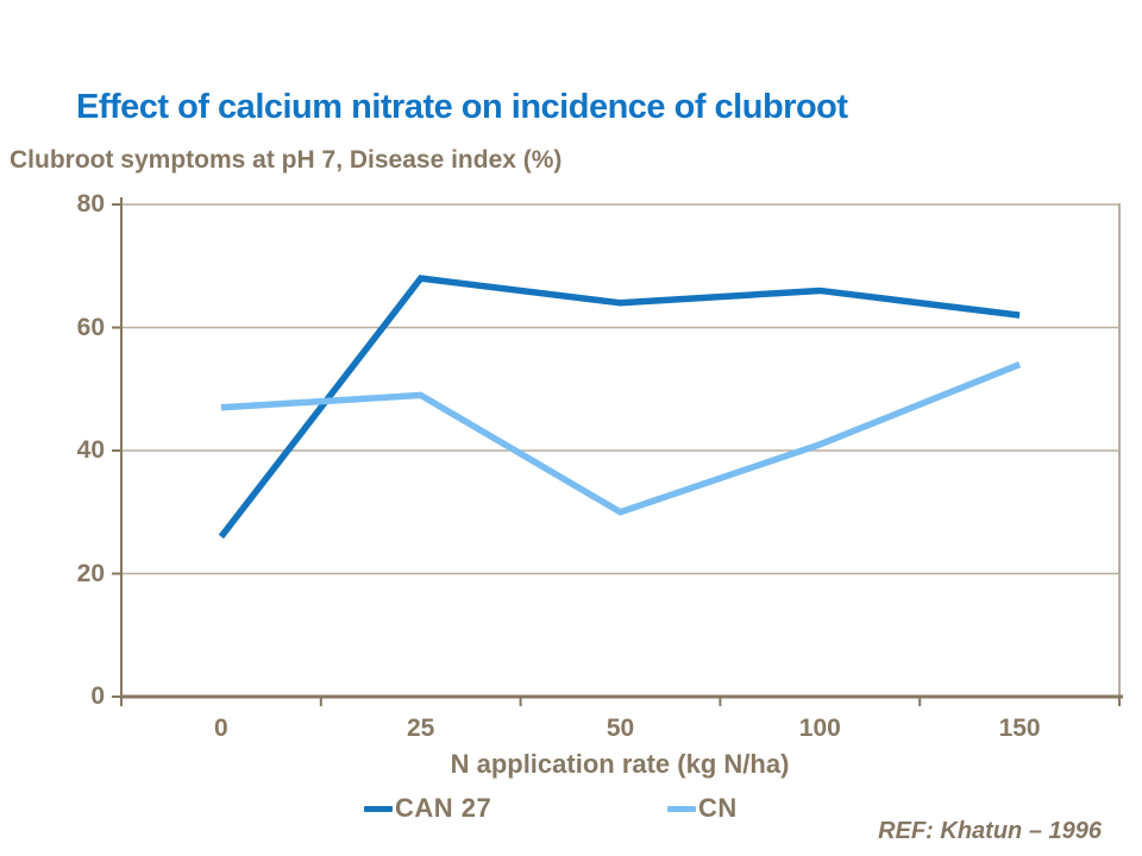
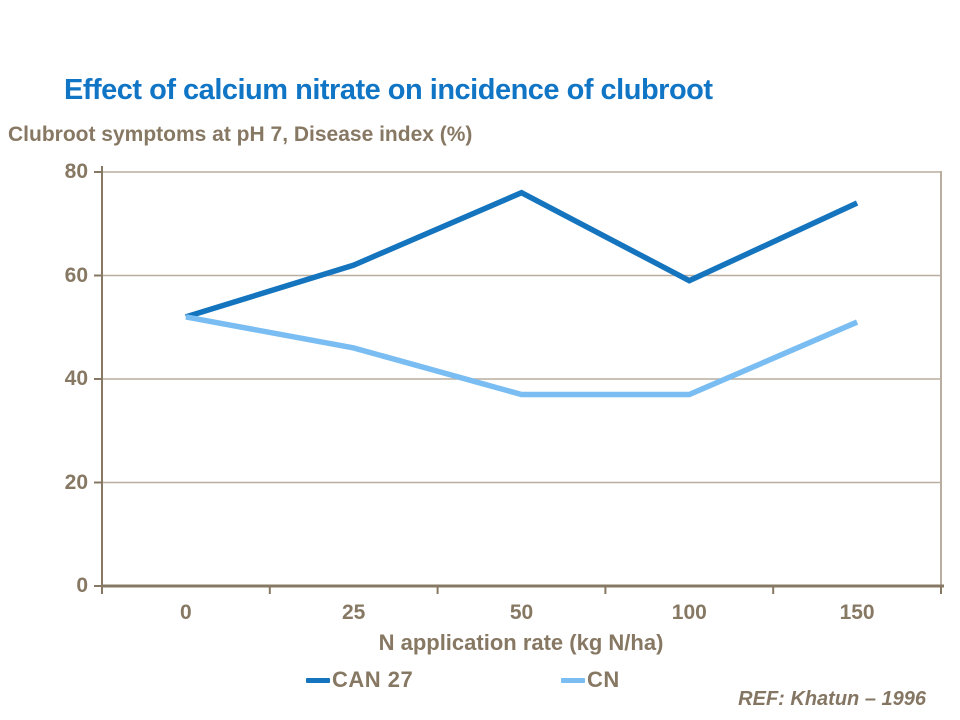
CAN 27/0: 26 -> 52
CN/0: 47 -> 52
CAN 27/25: 68 -> 62
CN/25: 49 -> 46
CAN 27/50: 64 -> 76
CN/50: 30 -> 37
CAN 27/100: 66 -> 59
CN/100: 41 -> 37
CAN 27/150: 62 -> 74
CN/150: 54 -> 51
